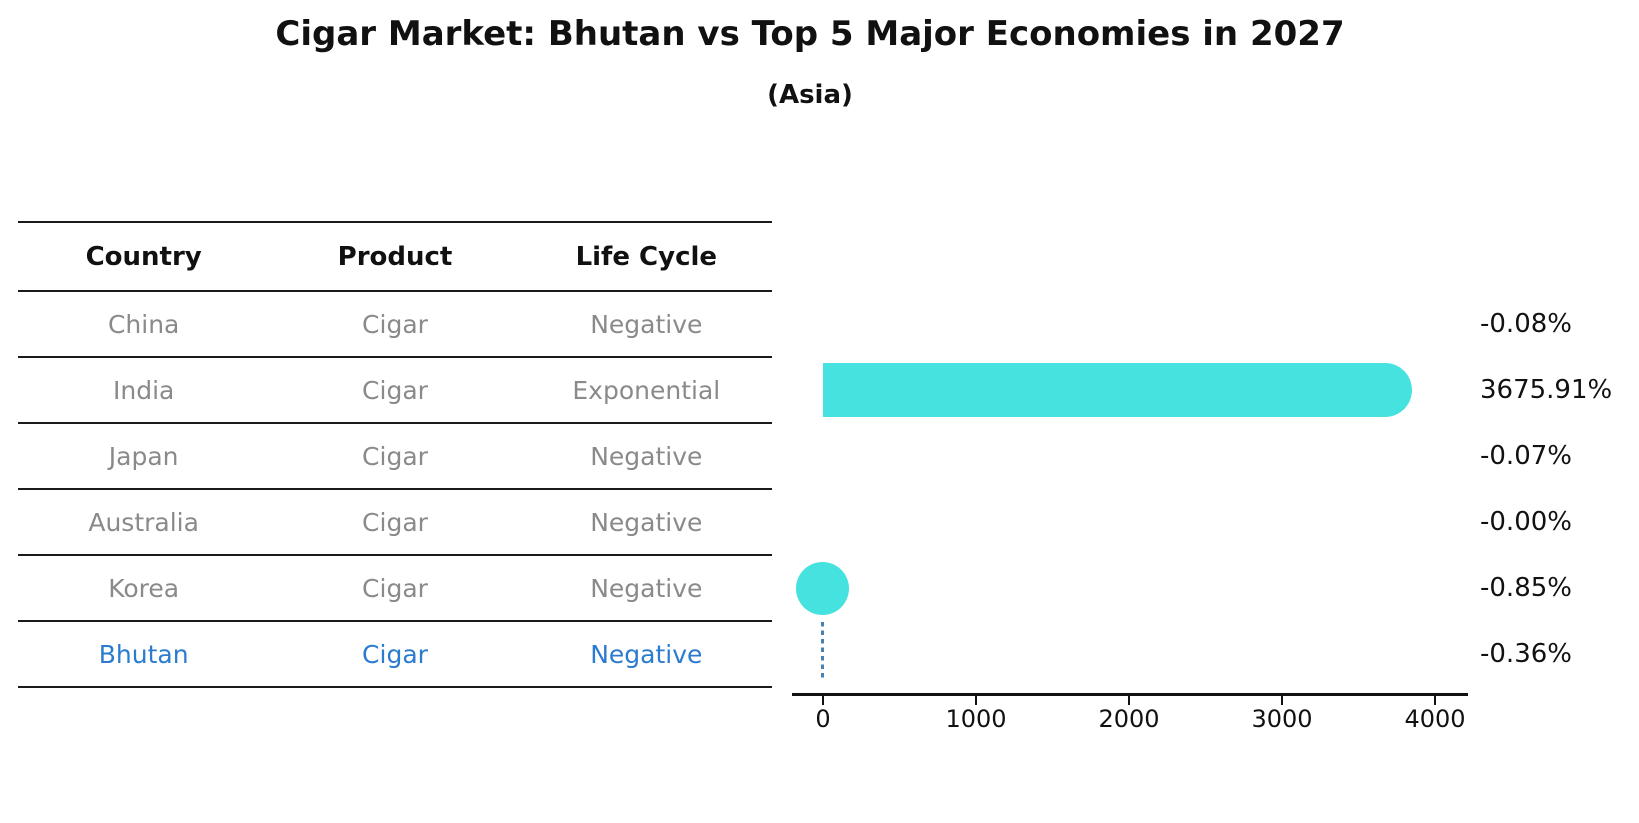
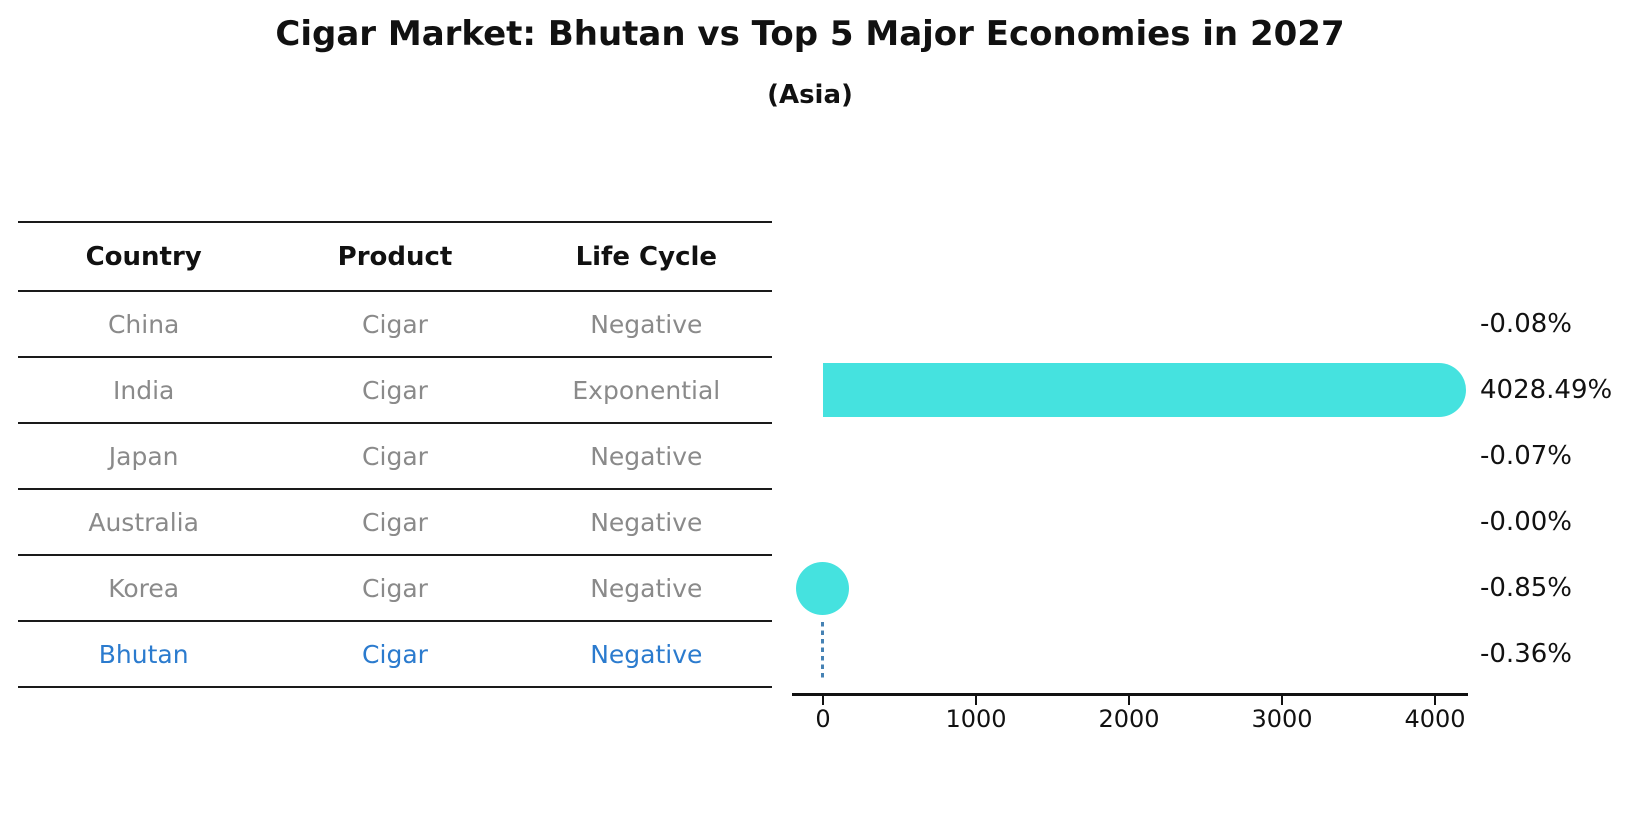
India: 3675.91% -> 4028.49%
